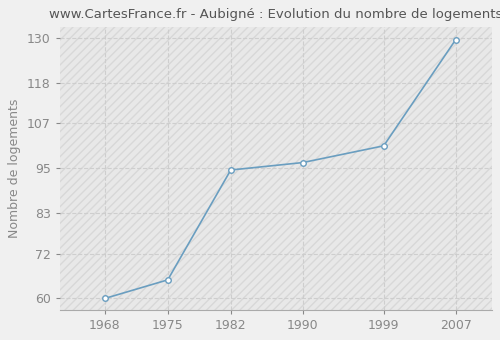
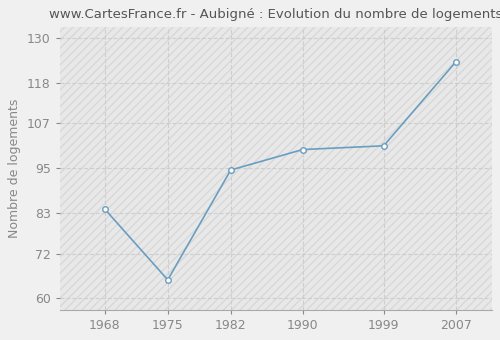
1968: 60.0 -> 84.0
1990: 96.5 -> 100.0
2007: 129.5 -> 123.5
